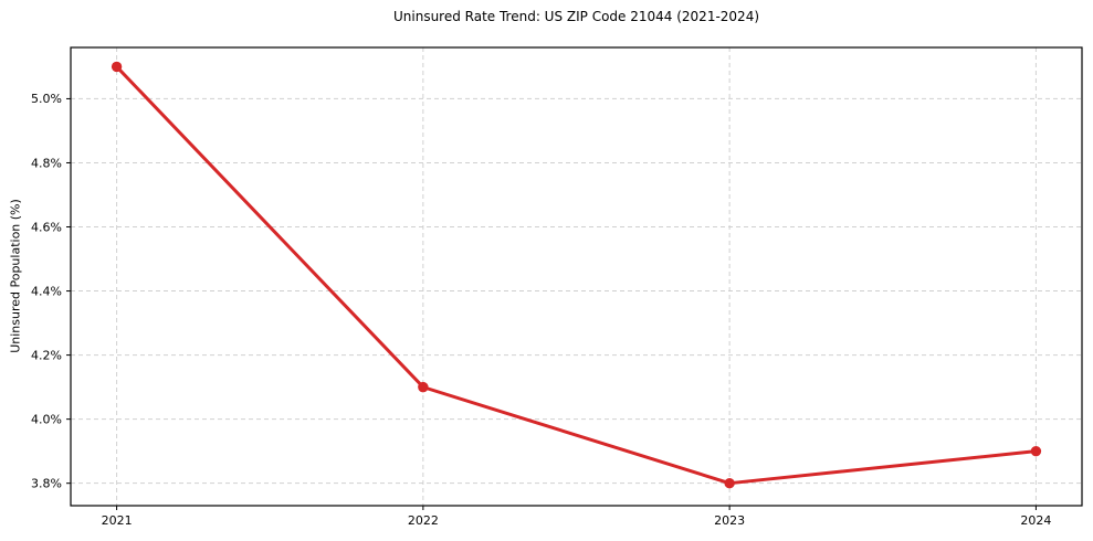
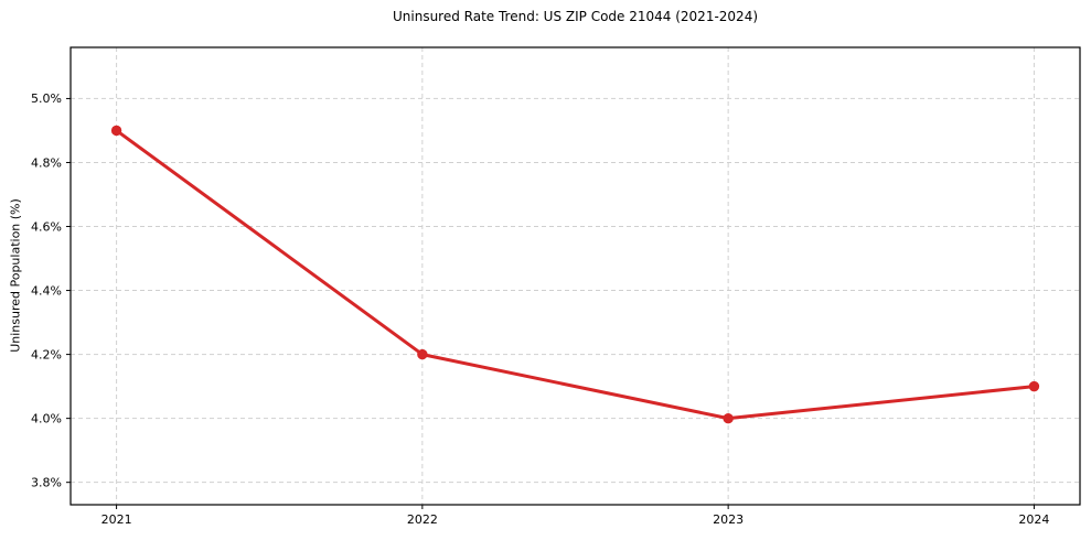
2021: 5.1% -> 4.9%
2022: 4.1% -> 4.2%
2023: 3.8% -> 4.0%
2024: 3.9% -> 4.1%
